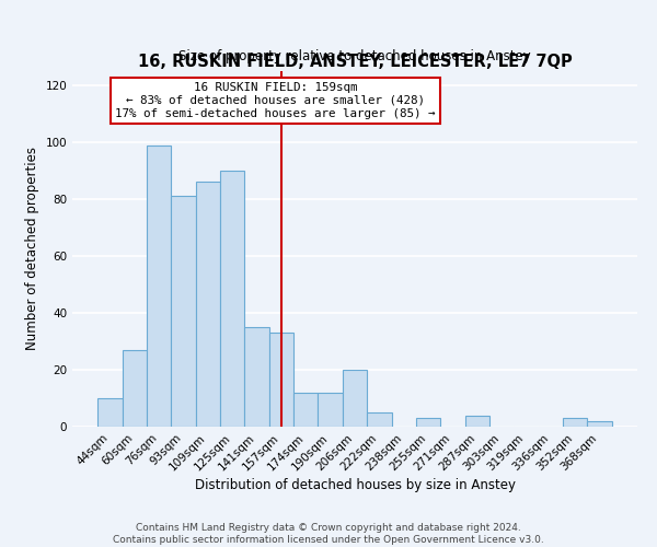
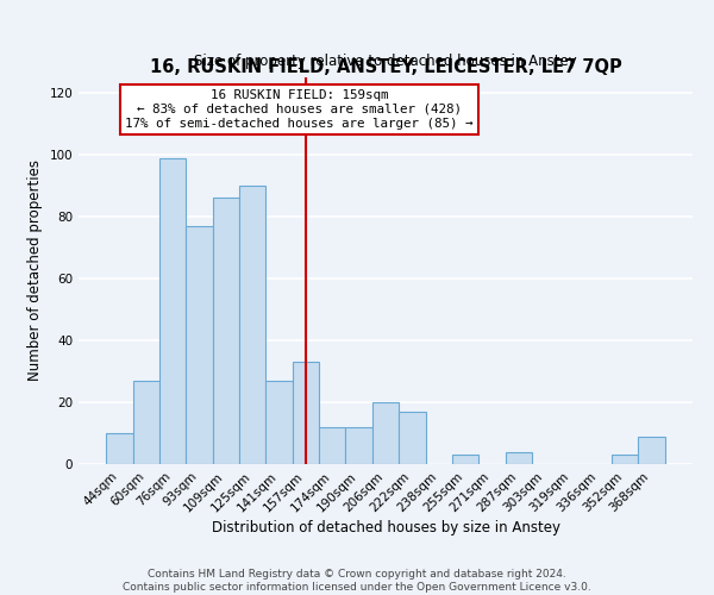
93sqm: 81 -> 77
141sqm: 35 -> 27
222sqm: 5 -> 17
368sqm: 2 -> 9
